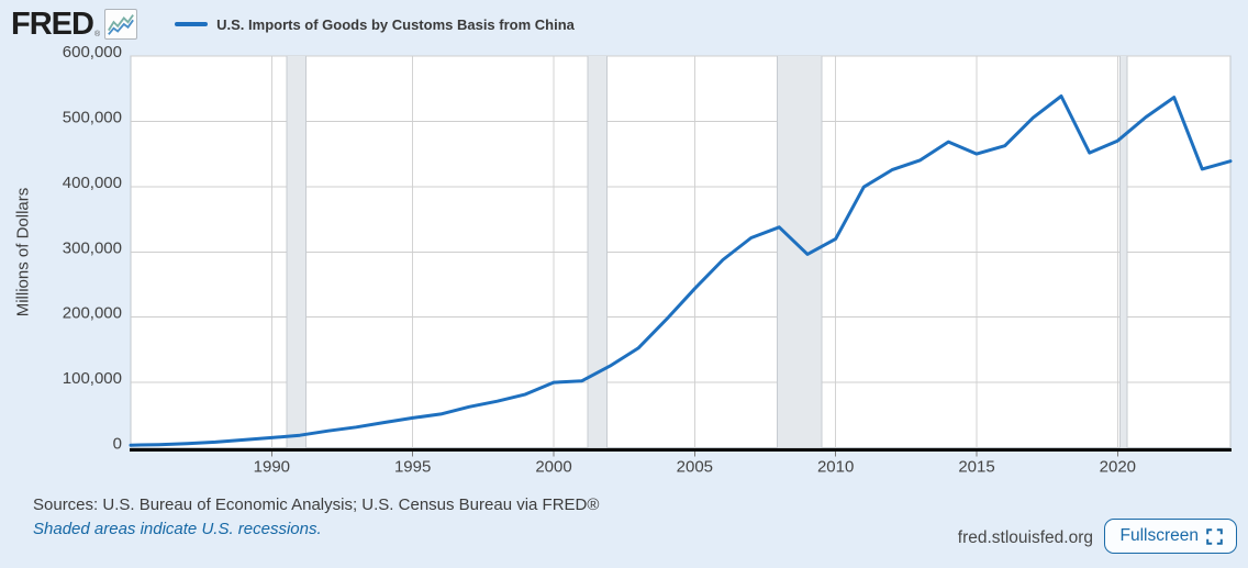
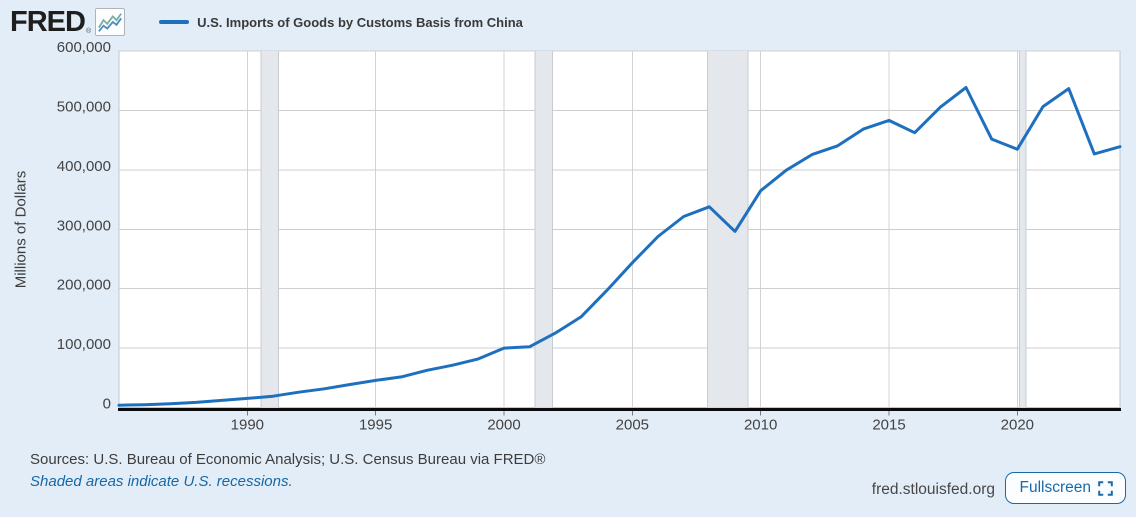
2010: 320000 -> 360000
2015: 450000 -> 480000
2020: 470000 -> 430000
